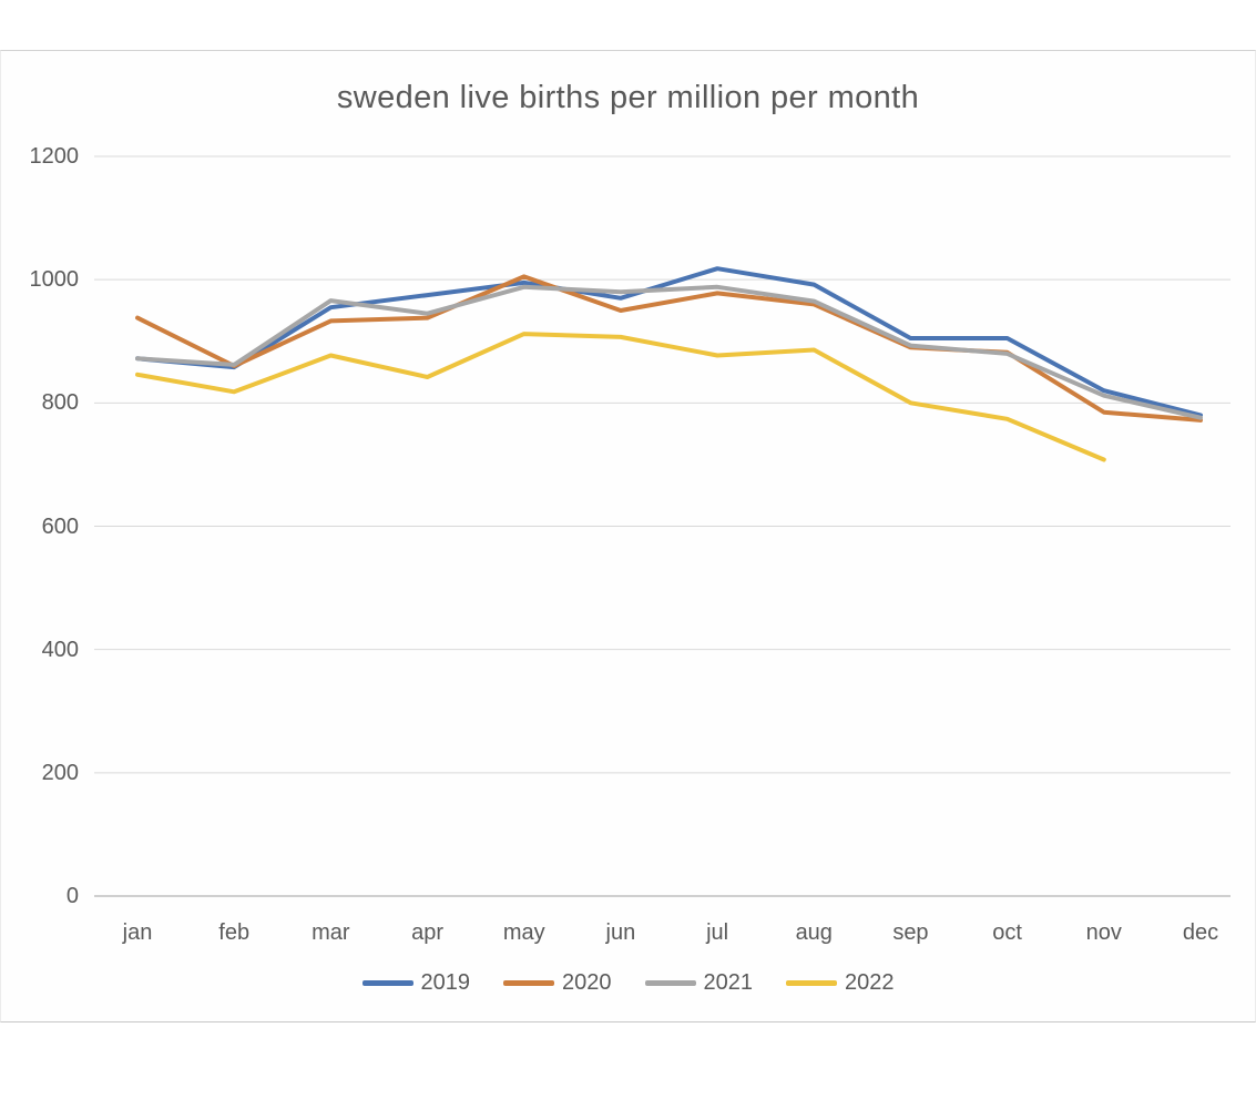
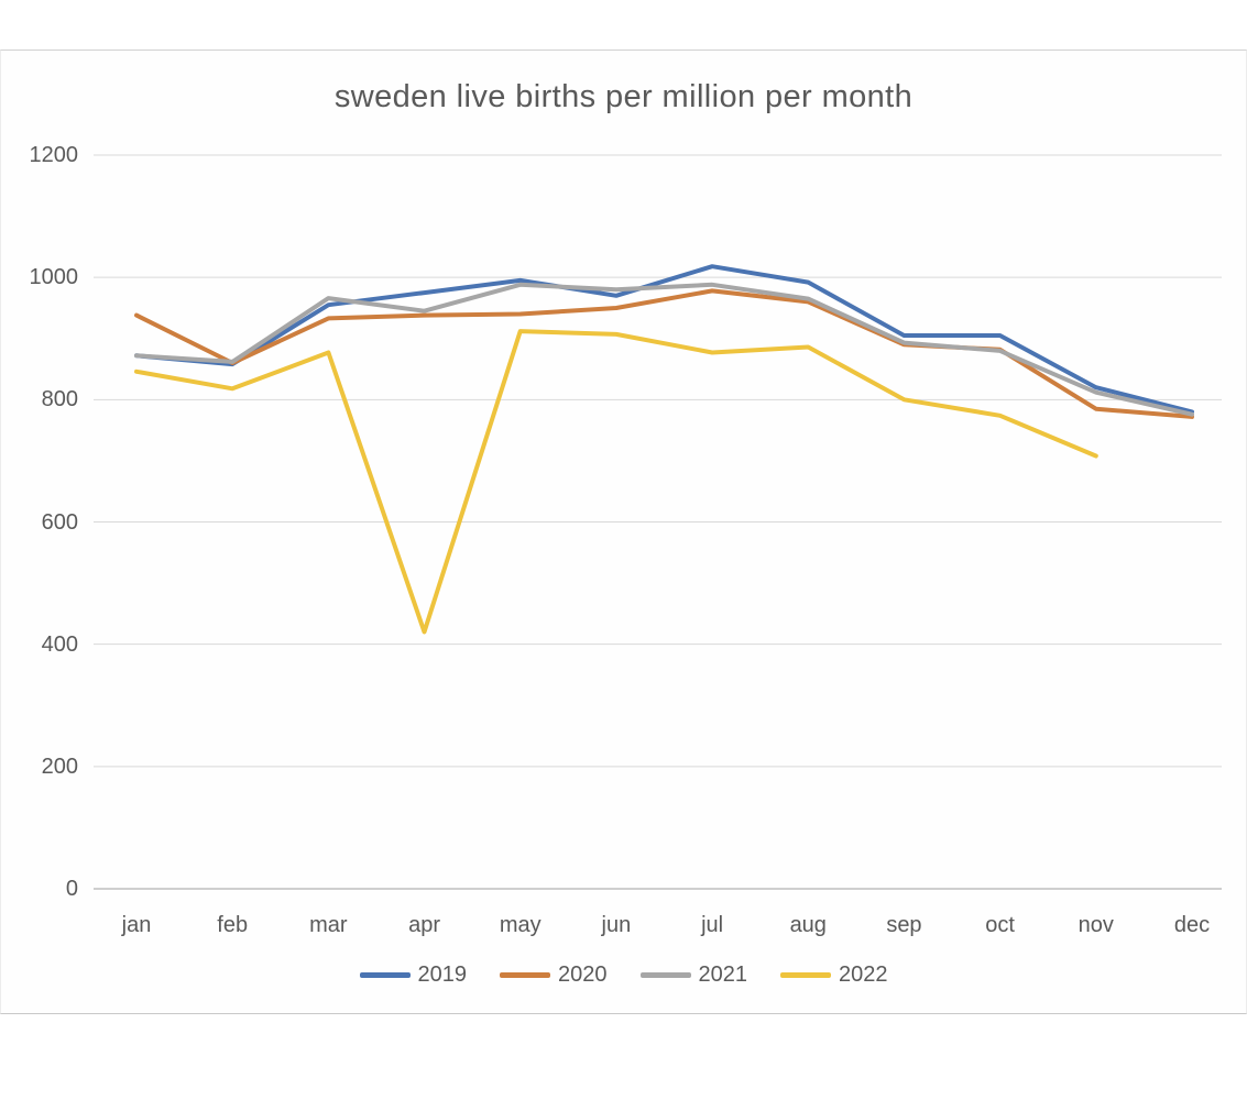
2022/apr: 840 -> 420
2020/may: 1000 -> 940
